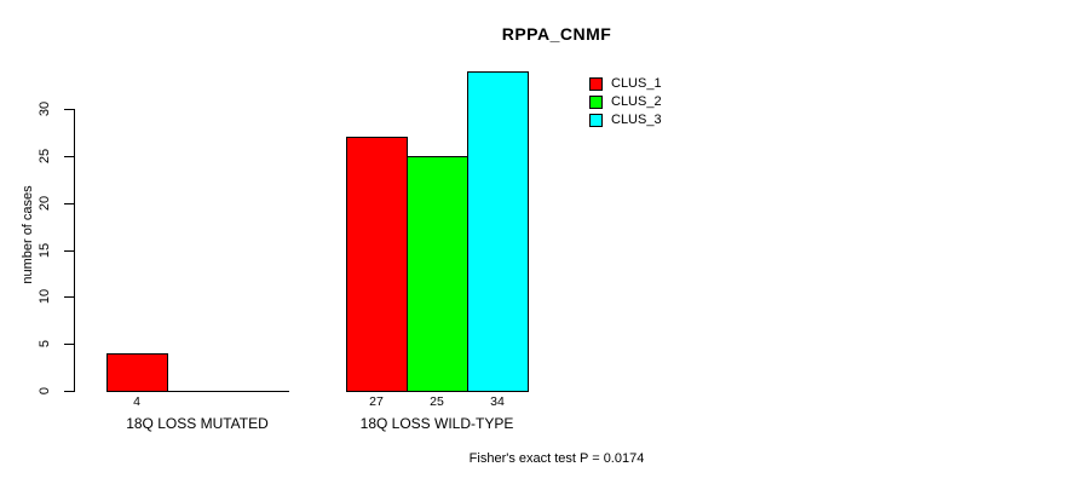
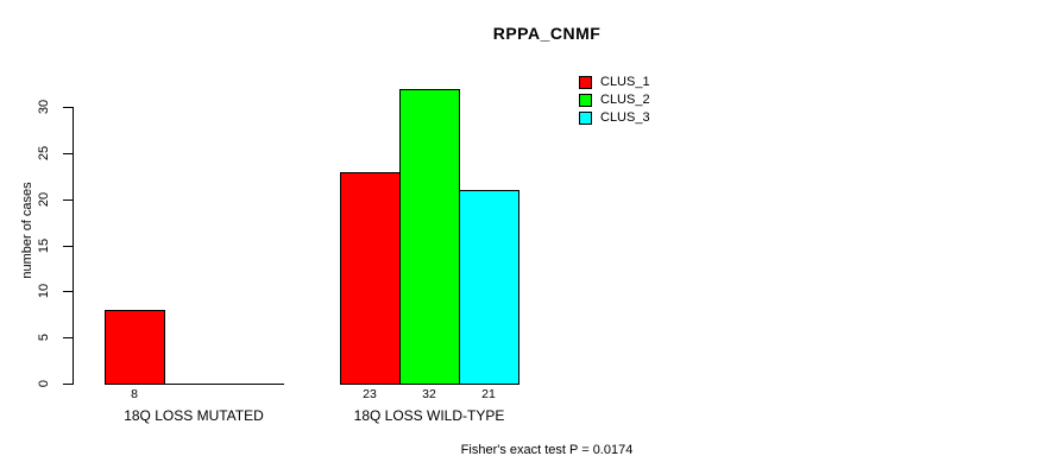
CLUS_1/18Q LOSS MUTATED: 4 -> 8
CLUS_1/18Q LOSS WILD-TYPE: 27 -> 23
CLUS_2/18Q LOSS WILD-TYPE: 25 -> 32
CLUS_3/18Q LOSS WILD-TYPE: 34 -> 21
